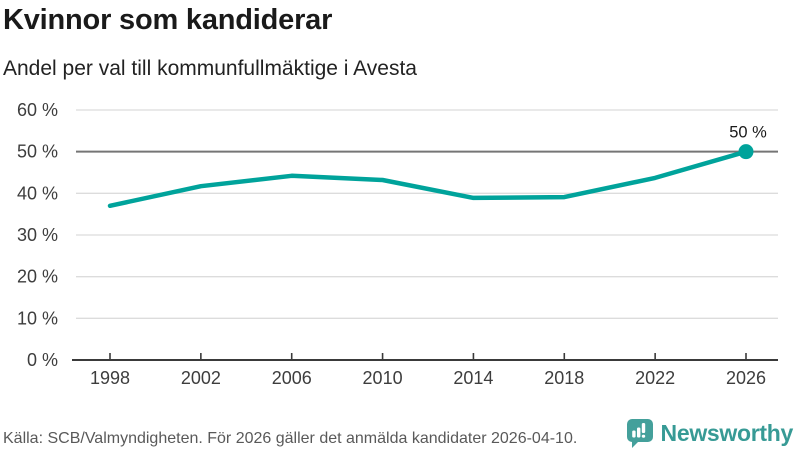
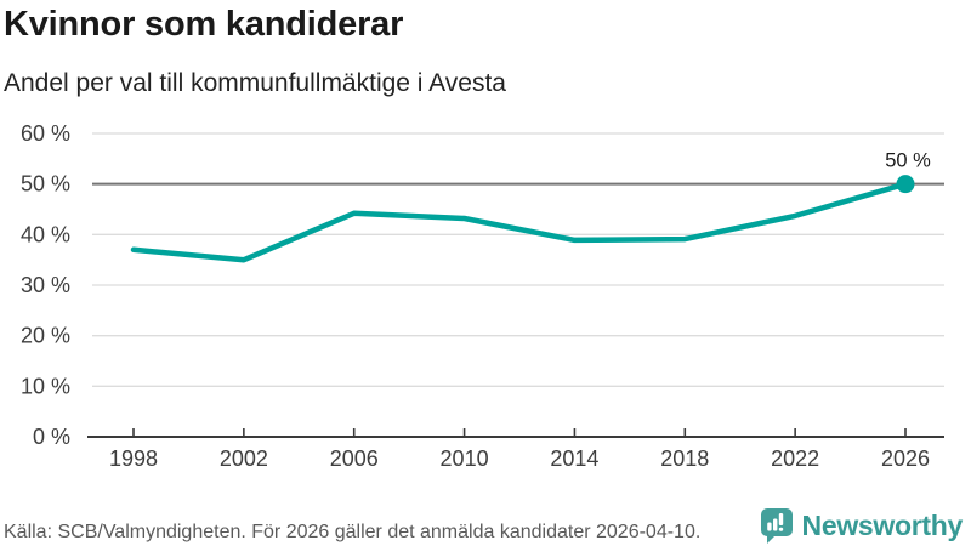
2002: 42% -> 35%
